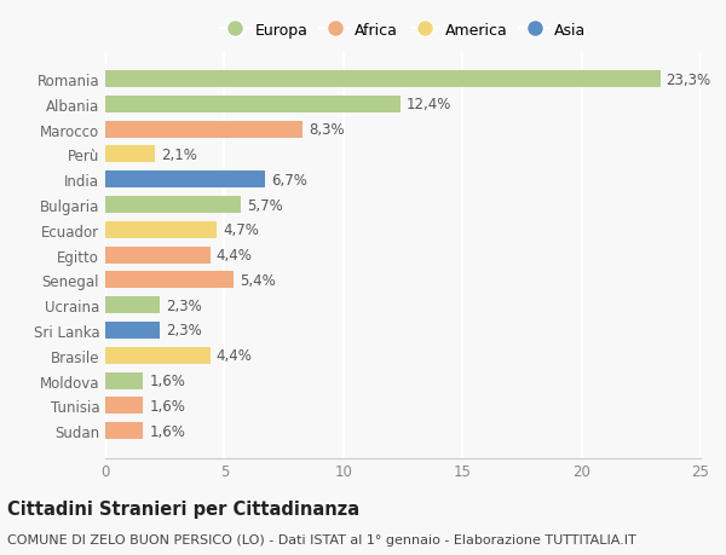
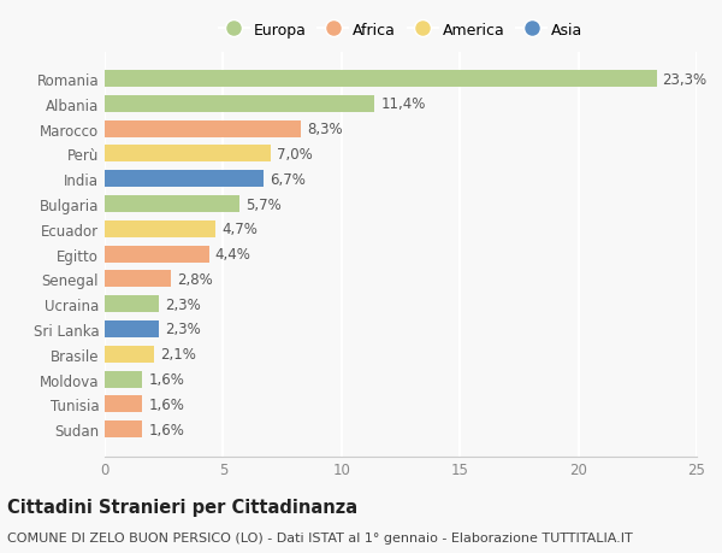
Albania: 12,4% -> 11,4%
Perù: 2,1% -> 7,0%
Senegal: 5,4% -> 2,8%
Brasile: 4,4% -> 2,1%
